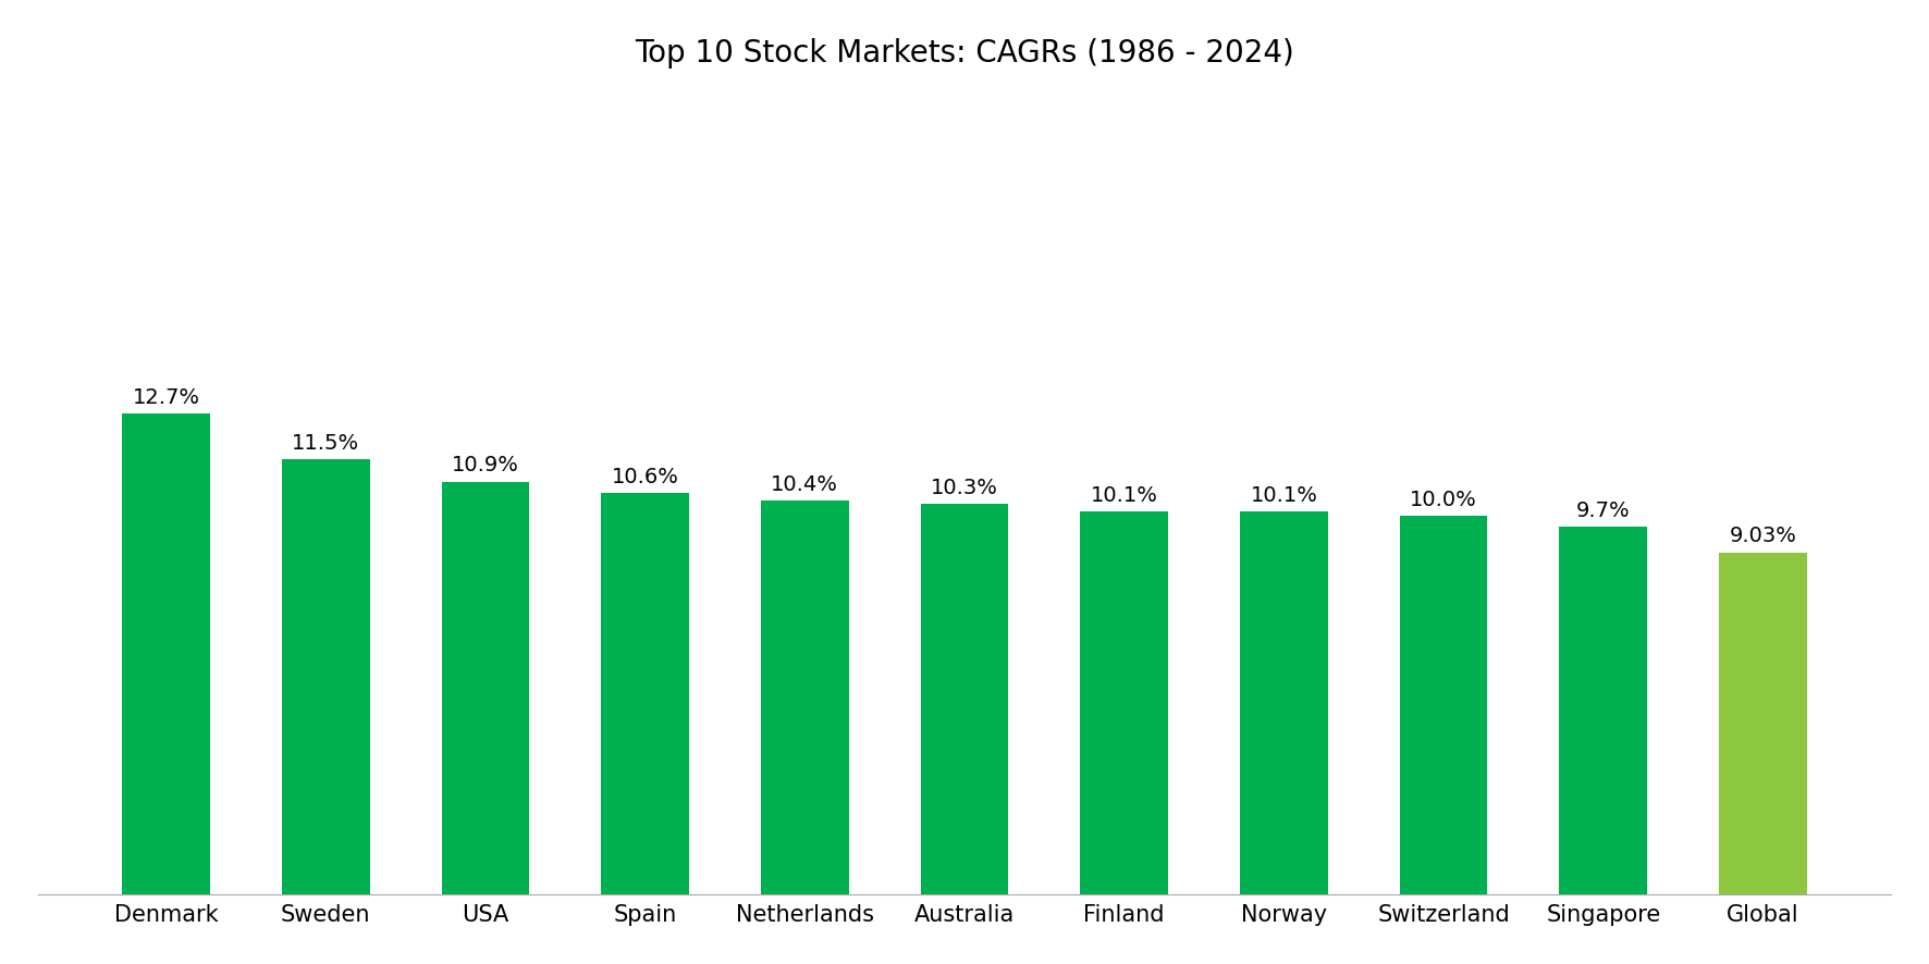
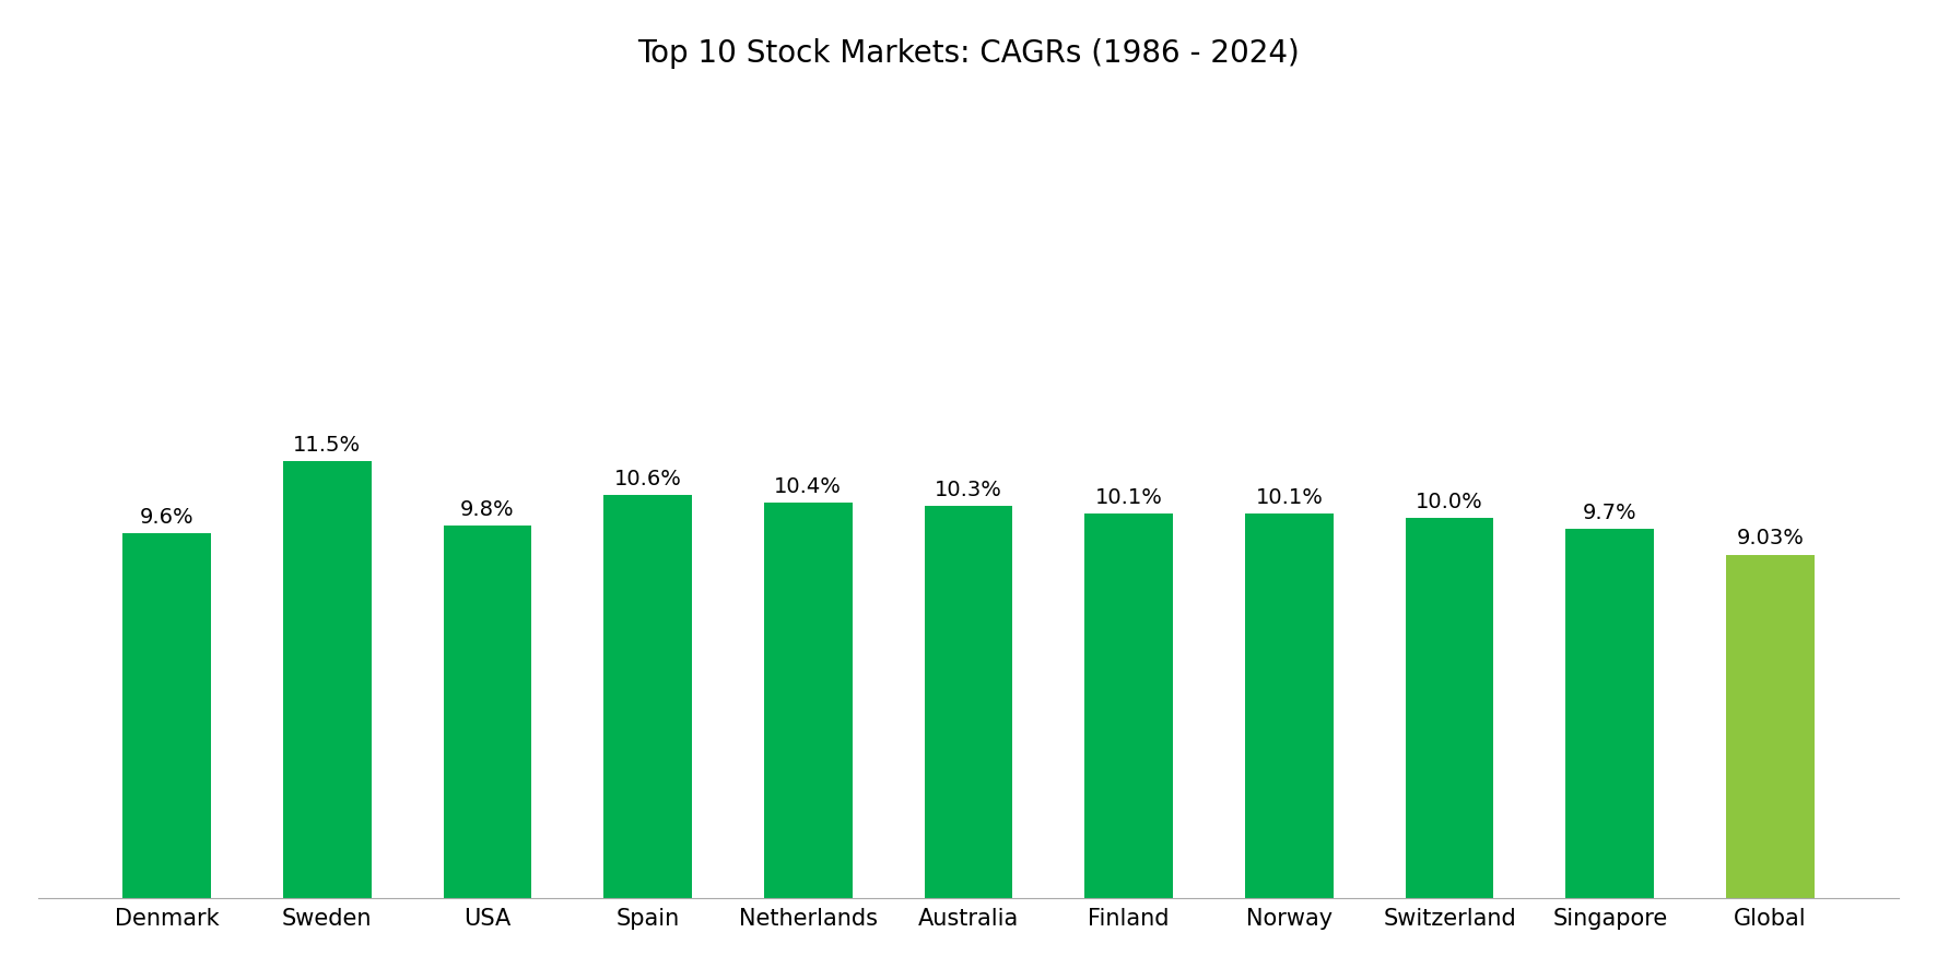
Denmark: 12.7% -> 9.6%
USA: 10.9% -> 9.8%
